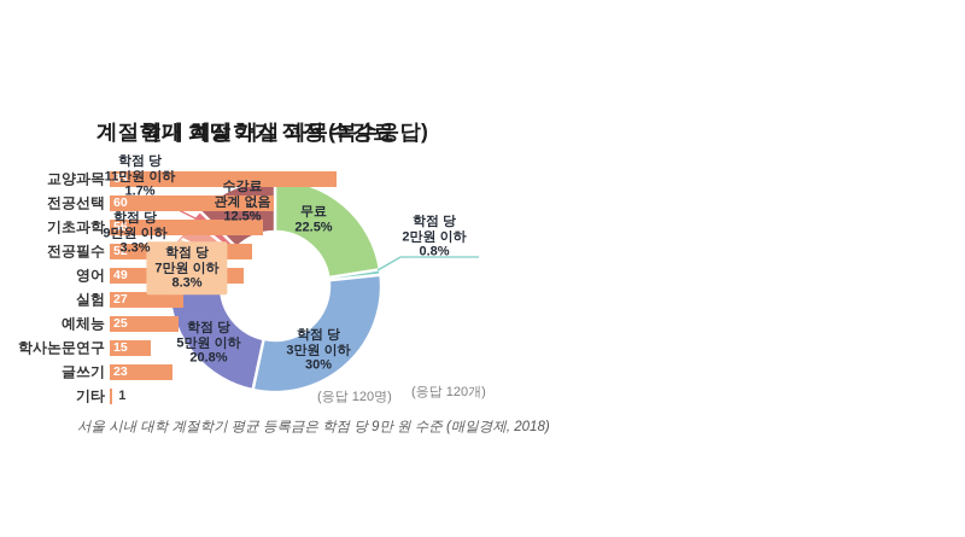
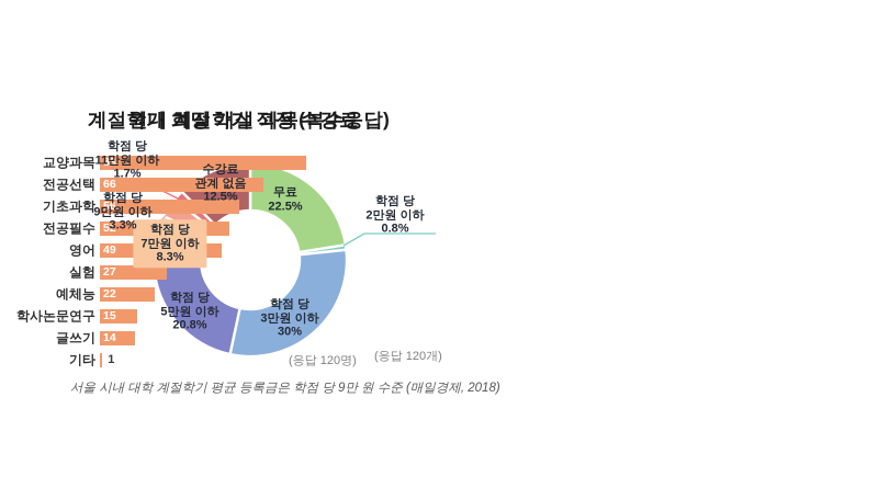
계절학기 희망 개설 과목(복수응답)/전공선택: 60 -> 66
계절학기 희망 개설 과목(복수응답)/예체능: 25 -> 22
계절학기 희망 개설 과목(복수응답)/글쓰기: 23 -> 14
